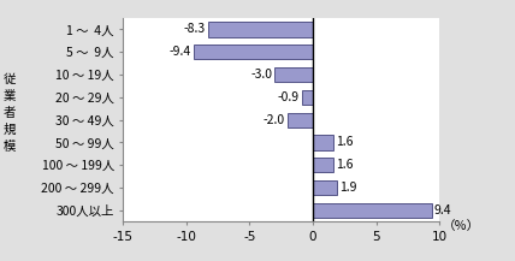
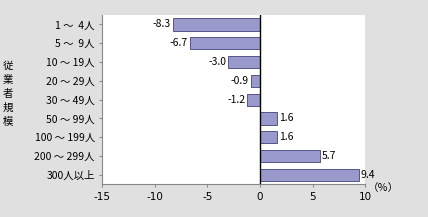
5 ～ 9人: -9.4 -> -6.7
30 ～ 49人: -2.0 -> -1.2
200 ～ 299人: 1.9 -> 5.7
